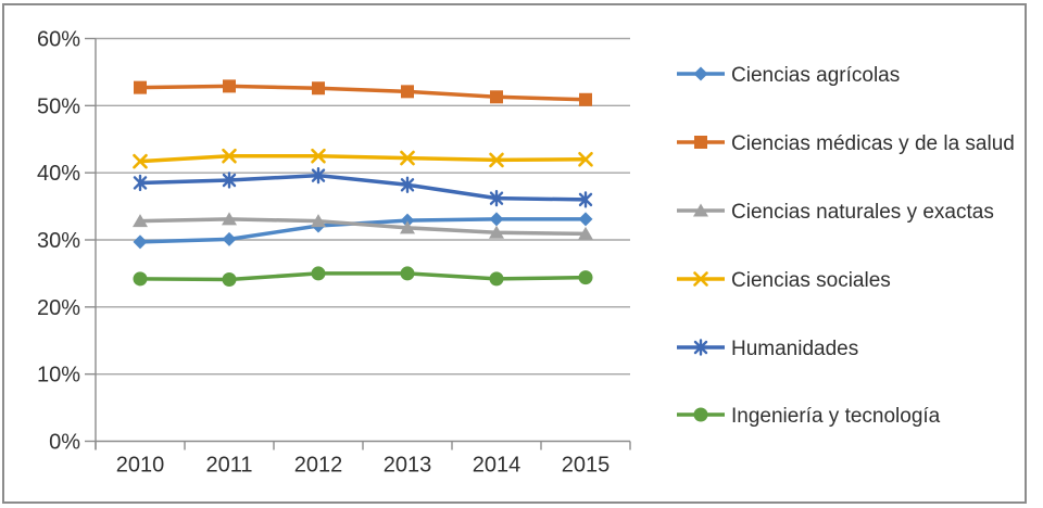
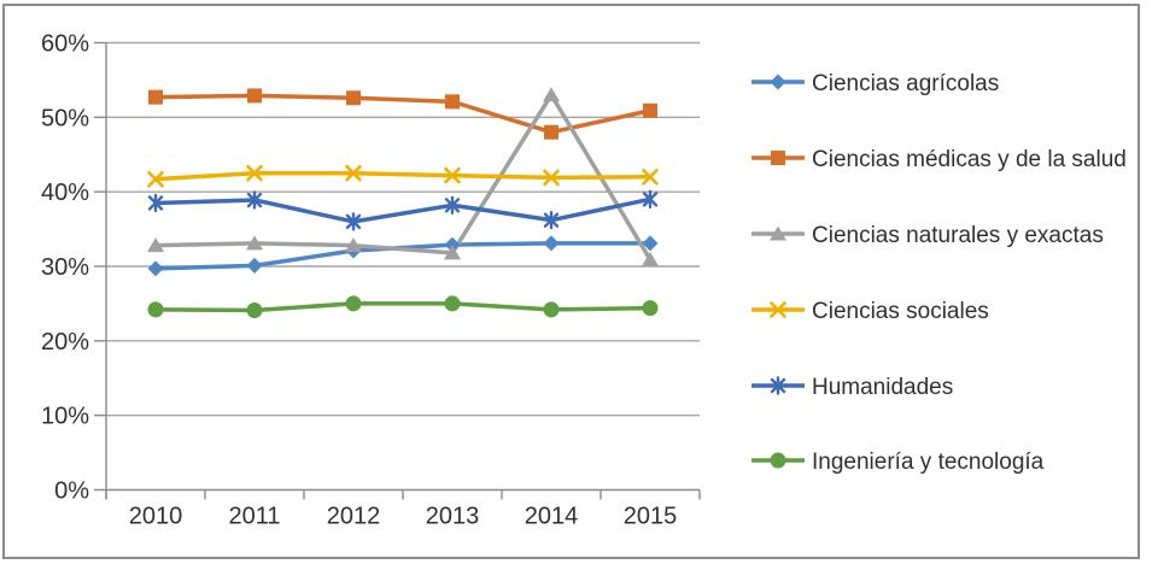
Humanidades/2012: 40% -> 36%
Ciencias médicas y de la salud/2014: 51% -> 48%
Ciencias naturales y exactas/2014: 31% -> 53%
Humanidades/2015: 36% -> 39%
